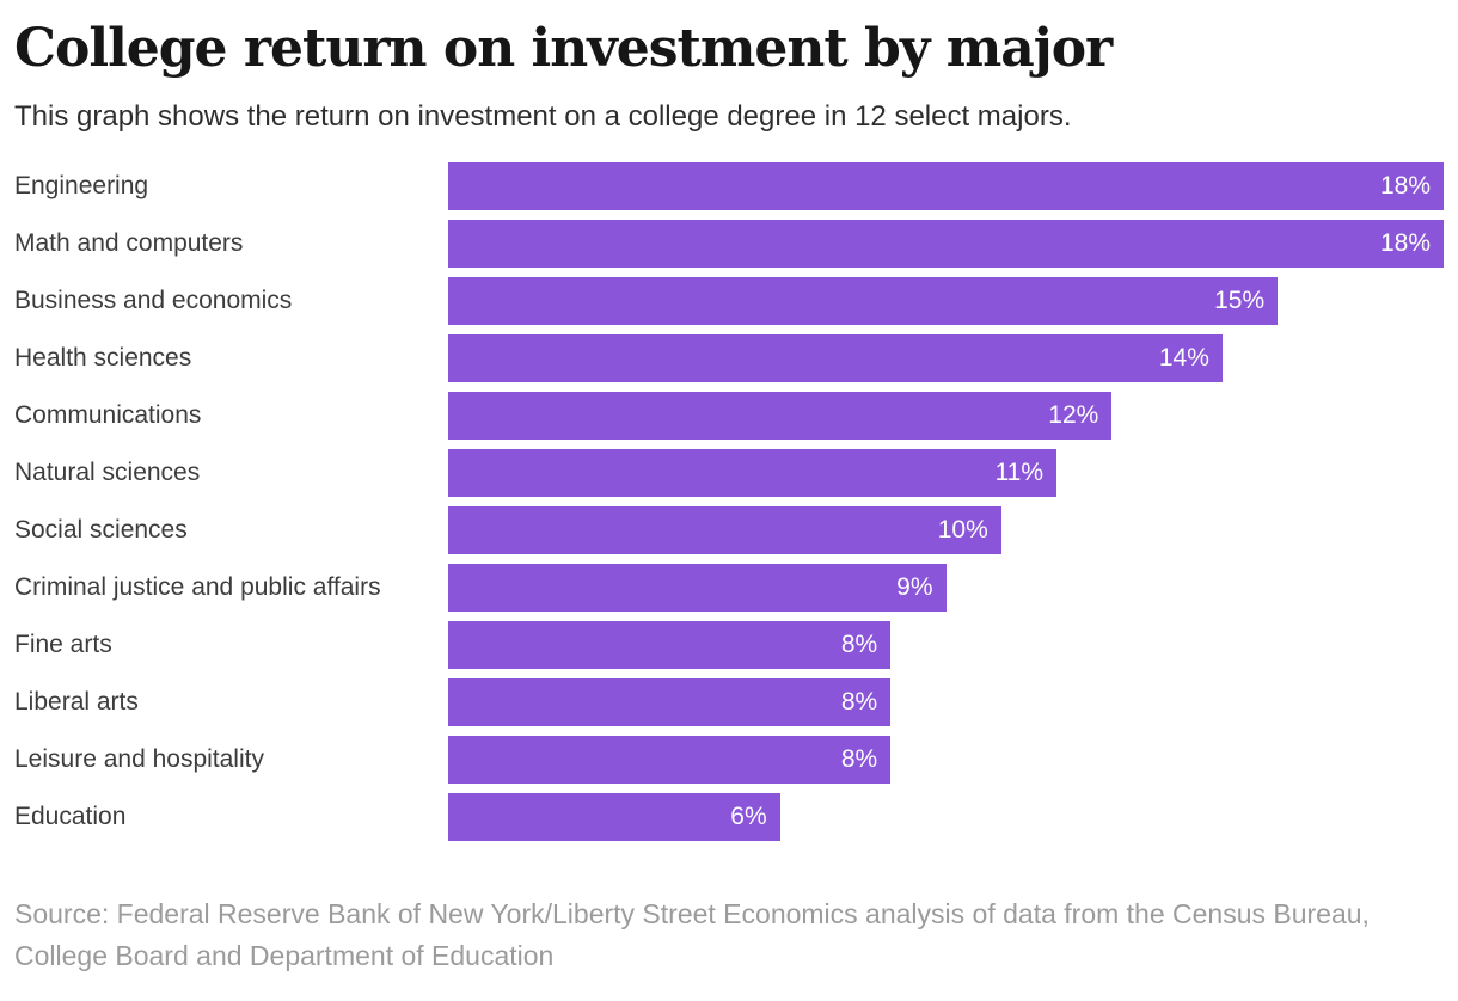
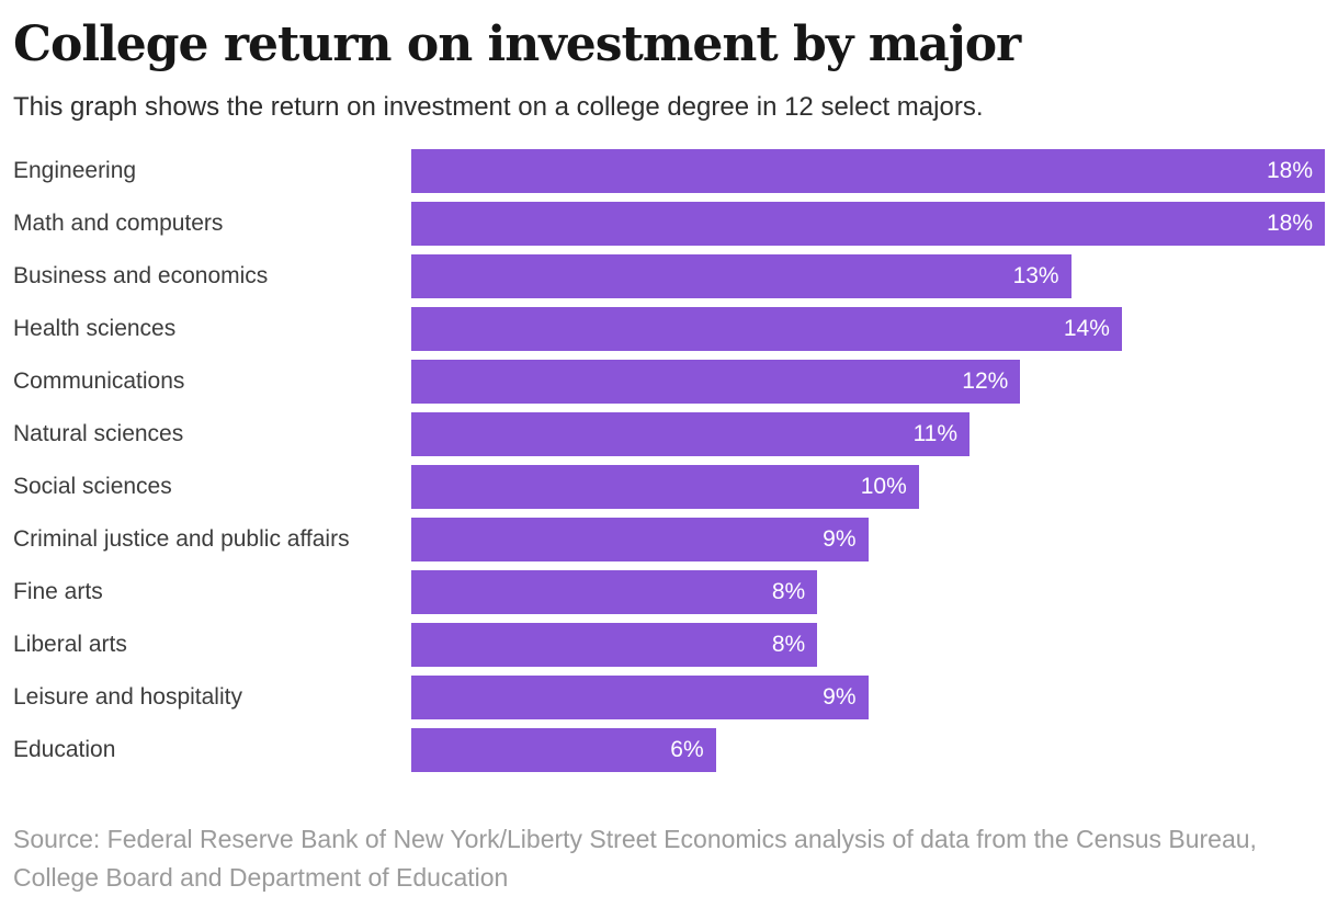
Business and economics: 15% -> 13%
Leisure and hospitality: 8% -> 9%
